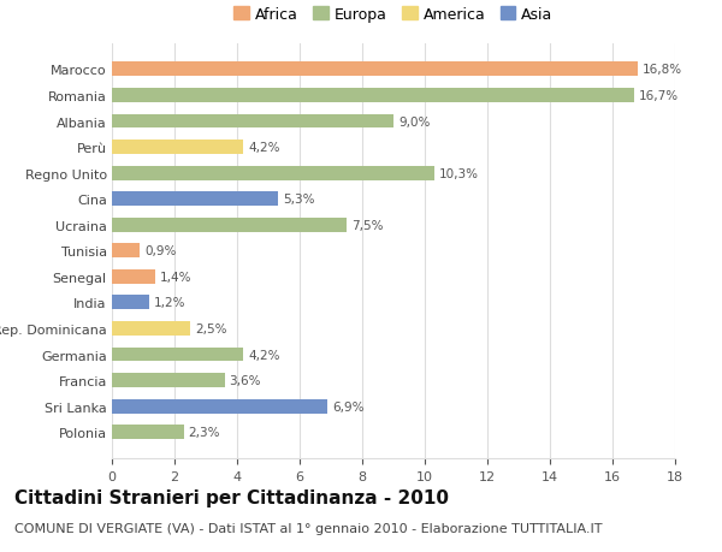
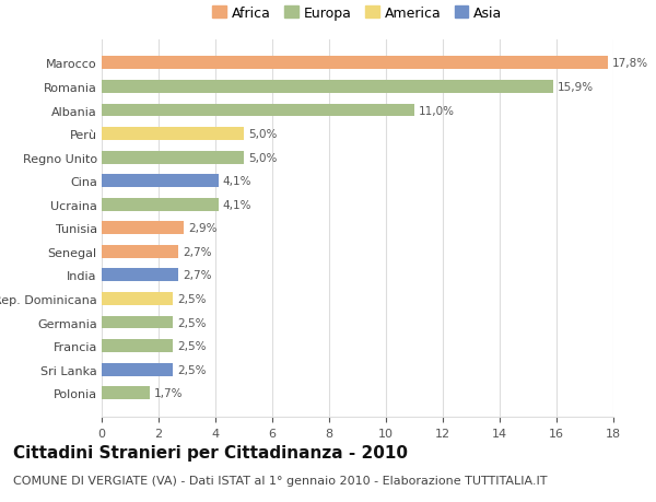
Marocco: 16,8% -> 17,8%
Romania: 16,7% -> 15,9%
Albania: 9,0% -> 11,0%
Perù: 4,2% -> 5,0%
Regno Unito: 10,3% -> 5,0%
Cina: 5,3% -> 4,1%
Ucraina: 7,5% -> 4,1%
Tunisia: 0,9% -> 2,9%
Senegal: 1,4% -> 2,7%
India: 1,2% -> 2,7%
Germania: 4,2% -> 2,5%
Francia: 3,6% -> 2,5%
Sri Lanka: 6,9% -> 2,5%
Polonia: 2,3% -> 1,7%
